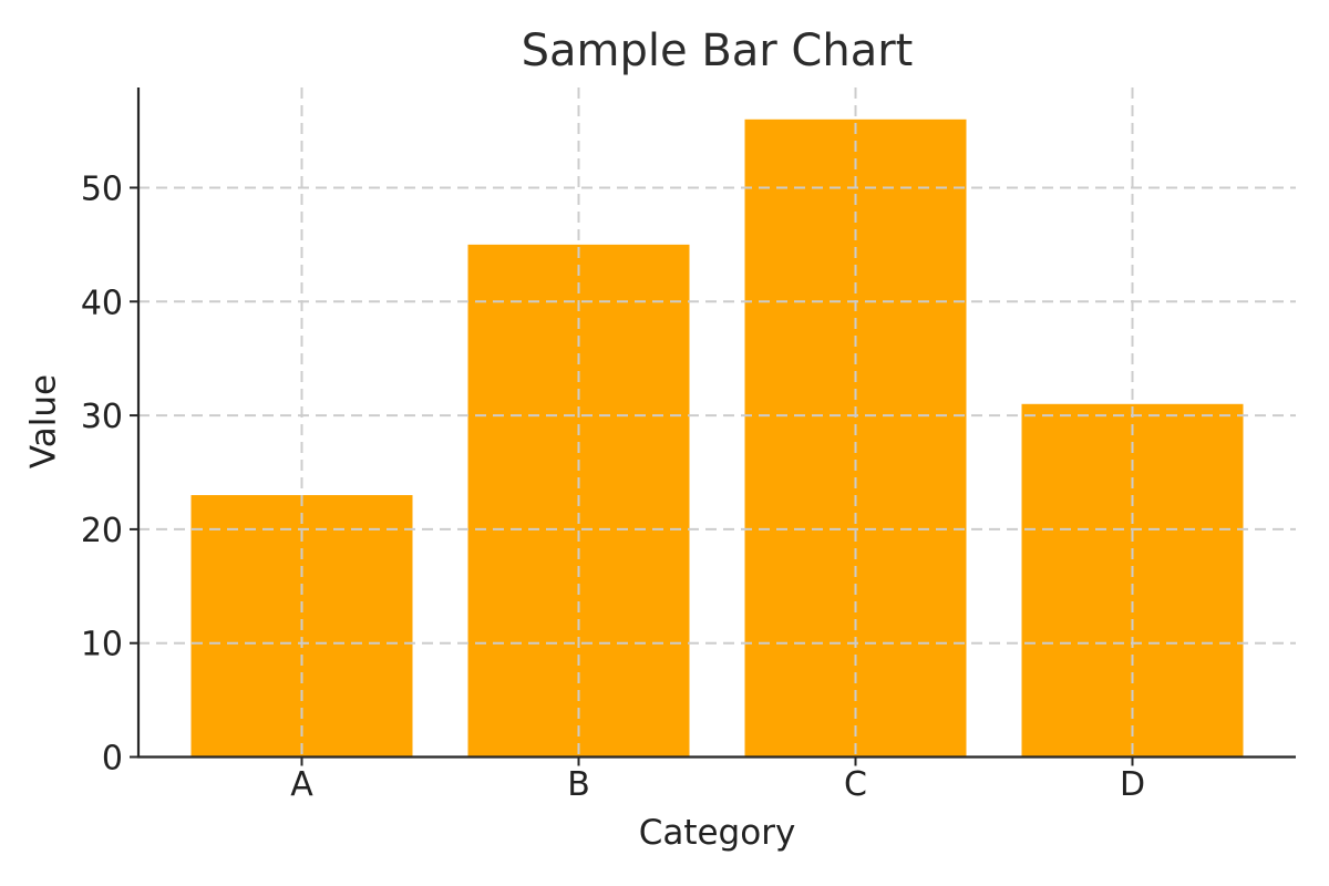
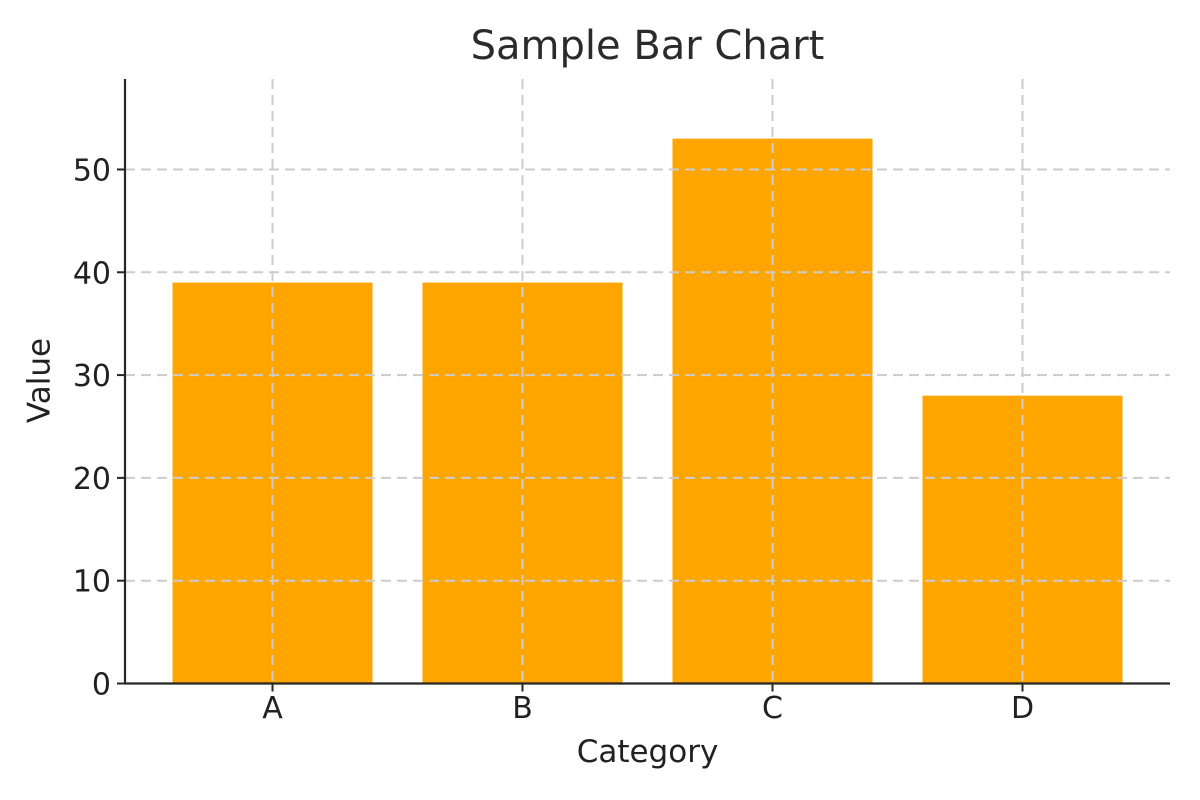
A: 23 -> 39
B: 45 -> 39
C: 56 -> 53
D: 31 -> 28
